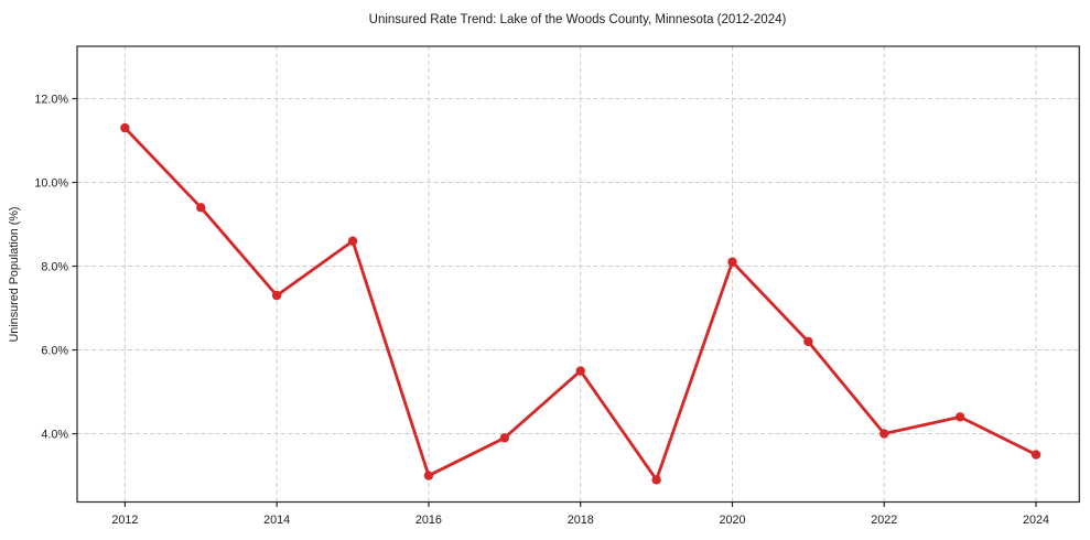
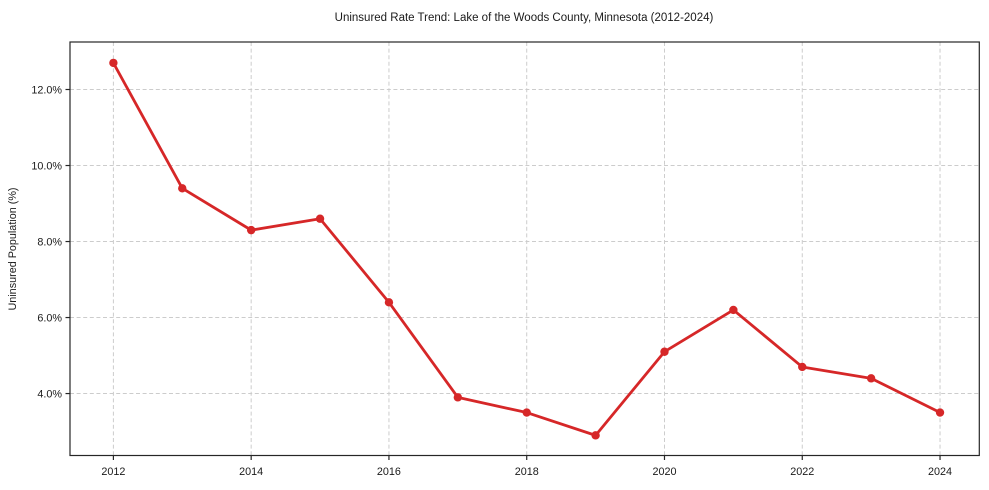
2012: 11.3% -> 12.7%
2014: 7.3% -> 8.3%
2016: 3.0% -> 6.4%
2018: 5.5% -> 3.5%
2020: 8.1% -> 5.1%
2022: 4.0% -> 4.7%
